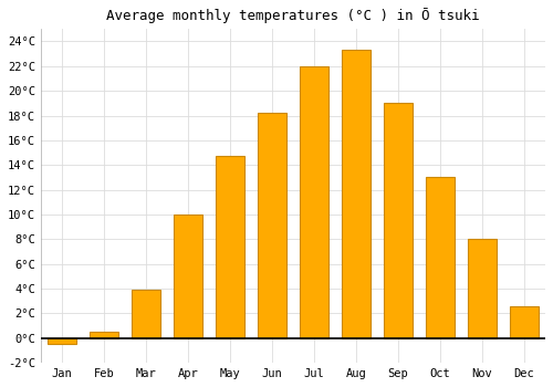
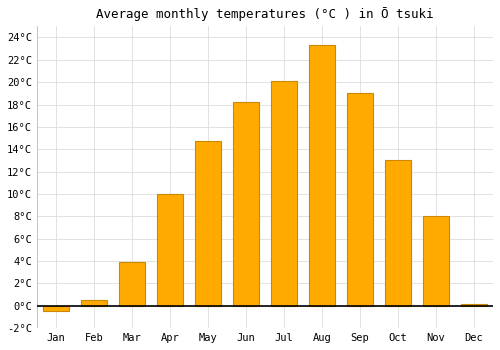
Jul: 22.0°C -> 20.1°C
Dec: 2.6°C -> 0.2°C
